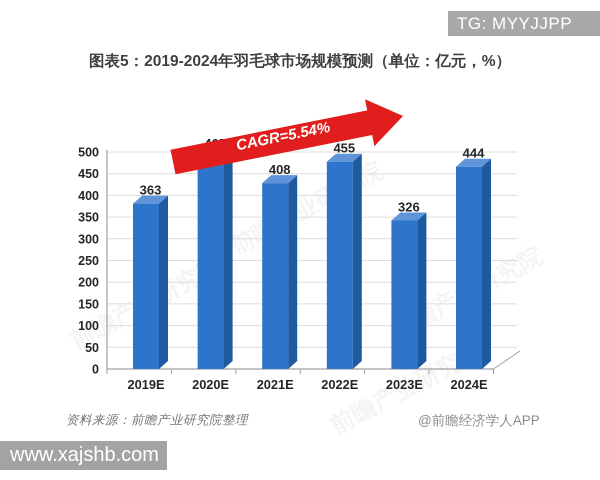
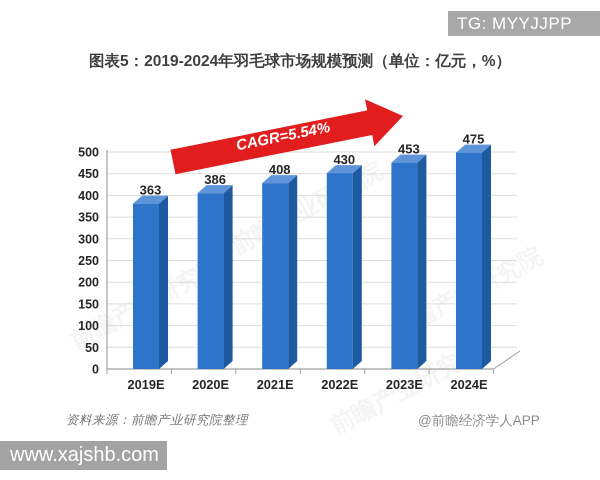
2020E: 465 -> 386
2022E: 455 -> 430
2023E: 326 -> 453
2024E: 444 -> 475
